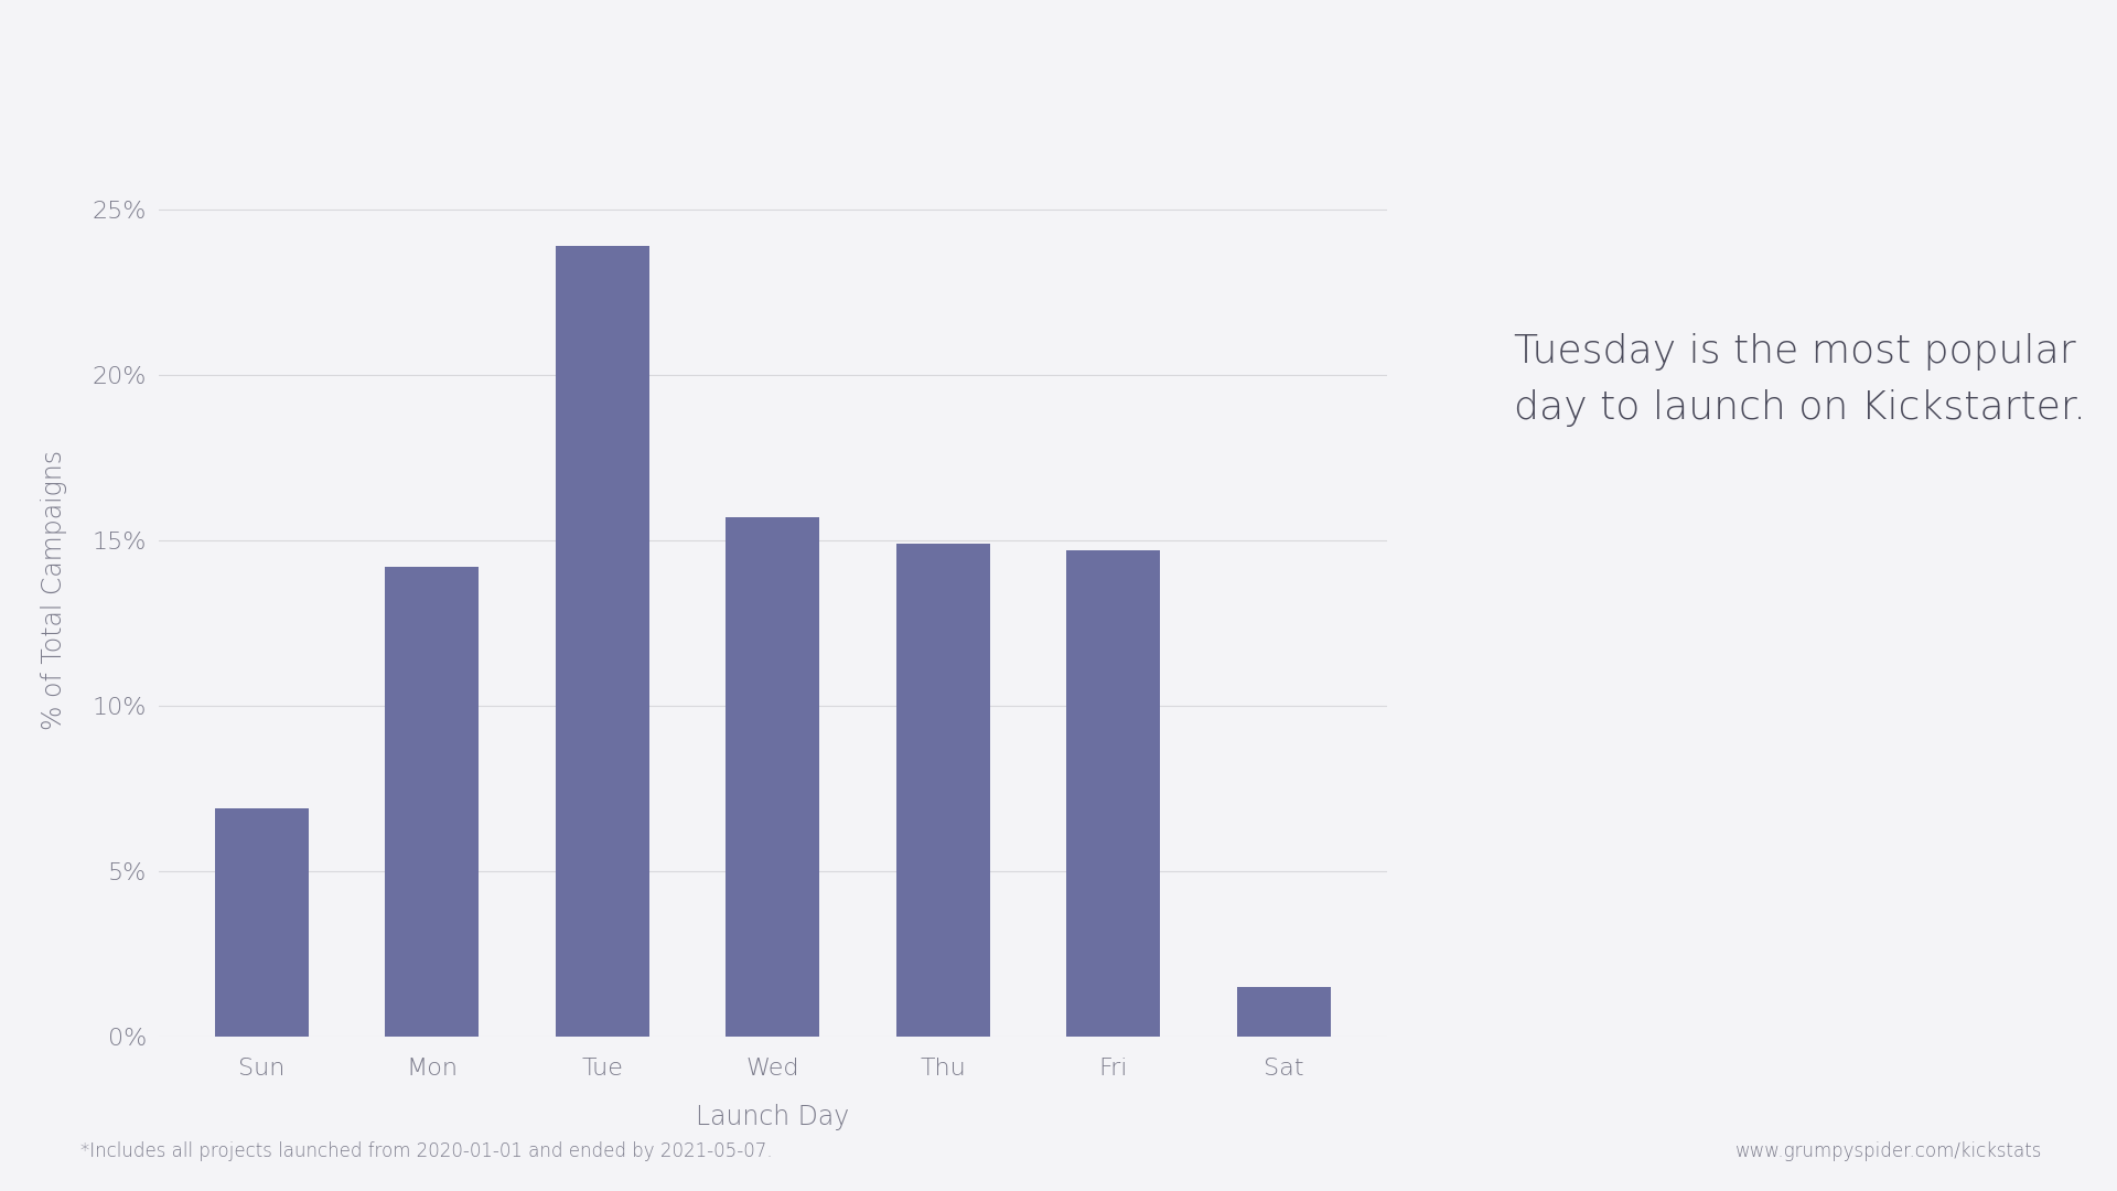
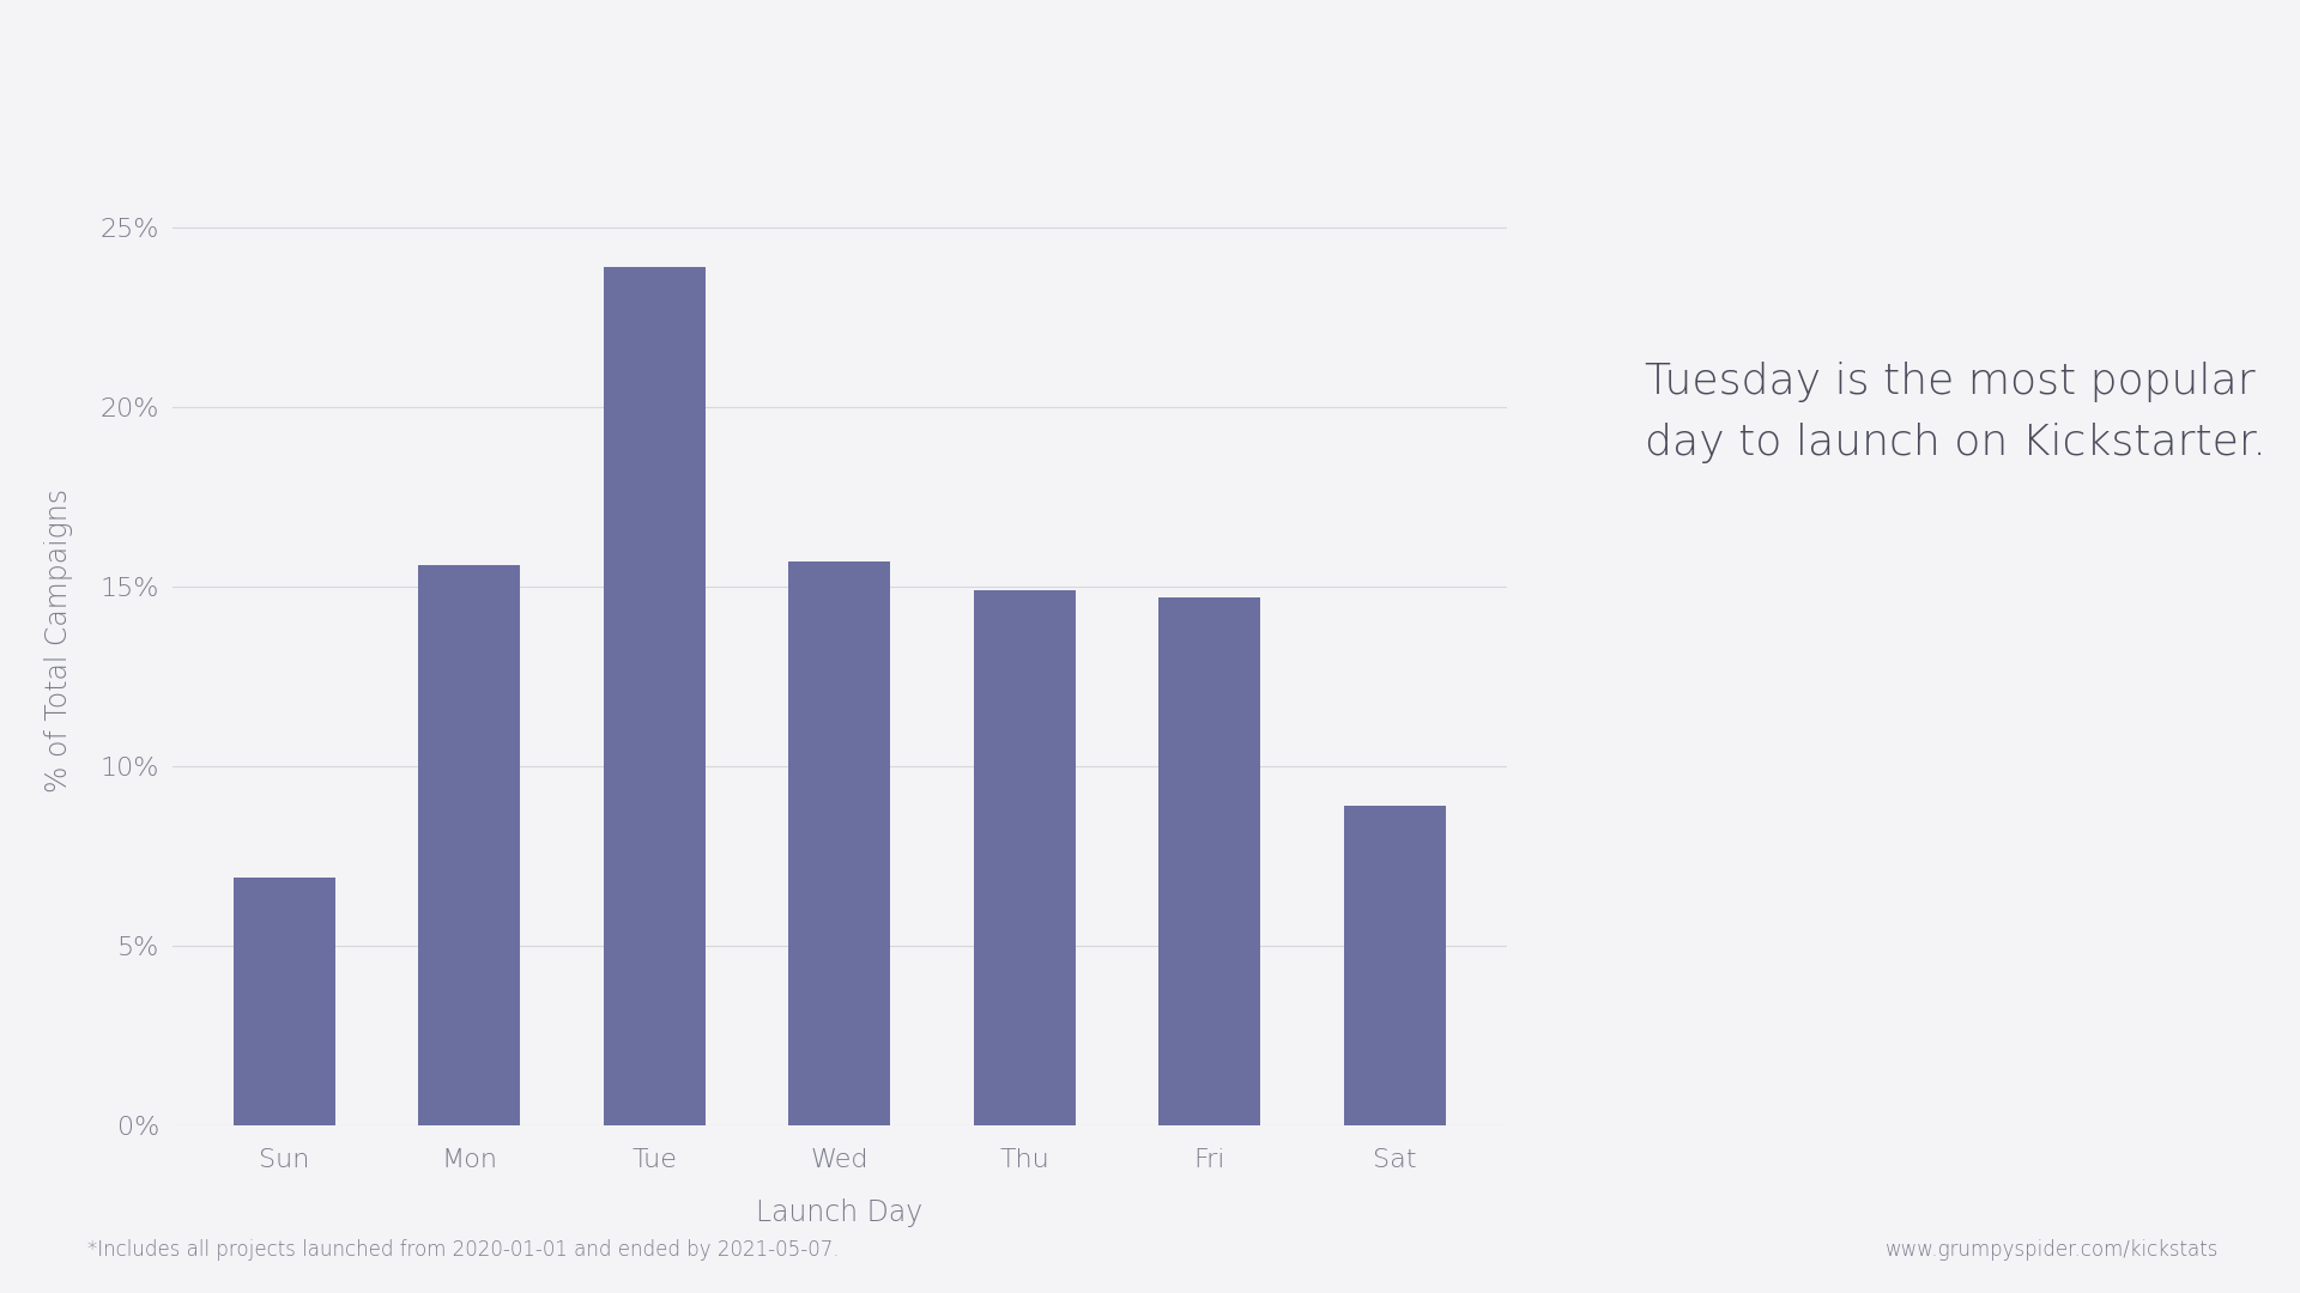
Mon: 14.2% -> 15.6%
Sat: 1.5% -> 8.9%
